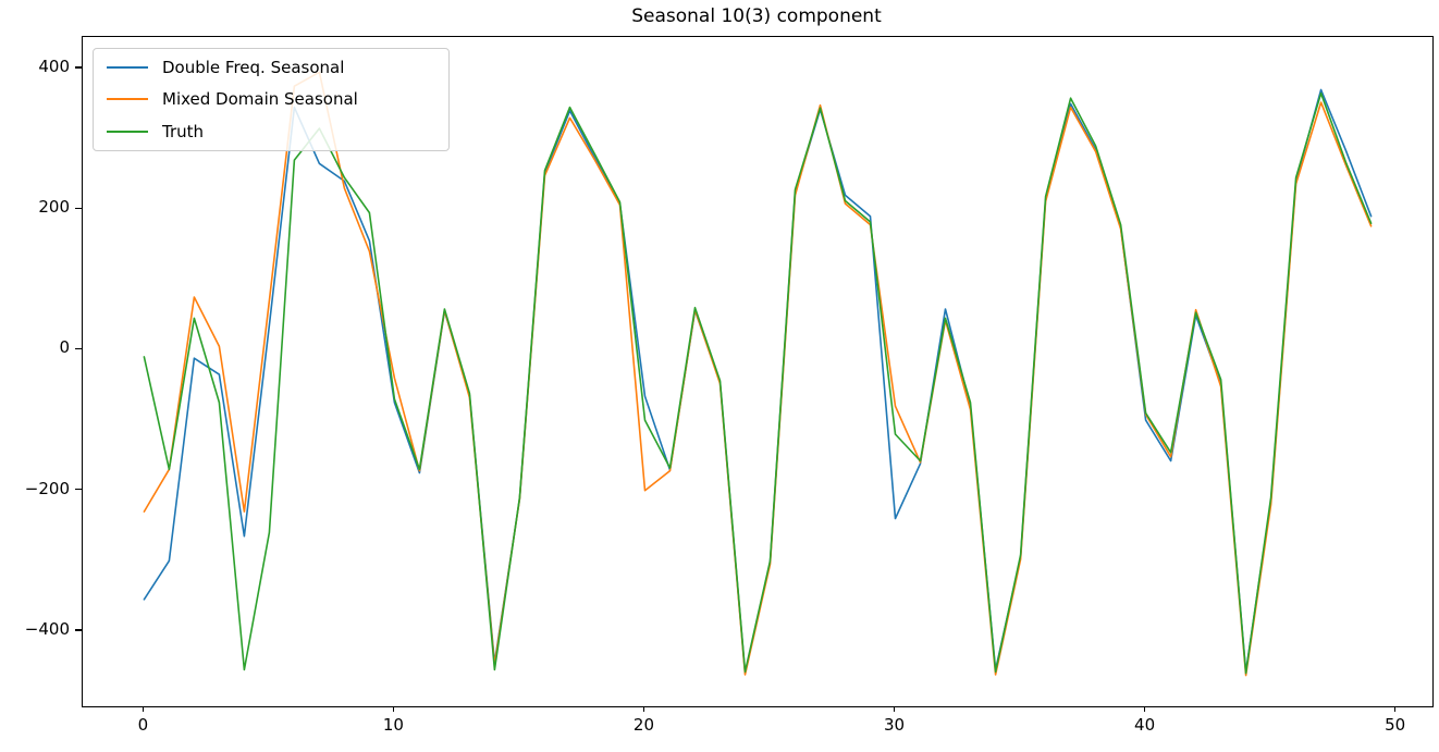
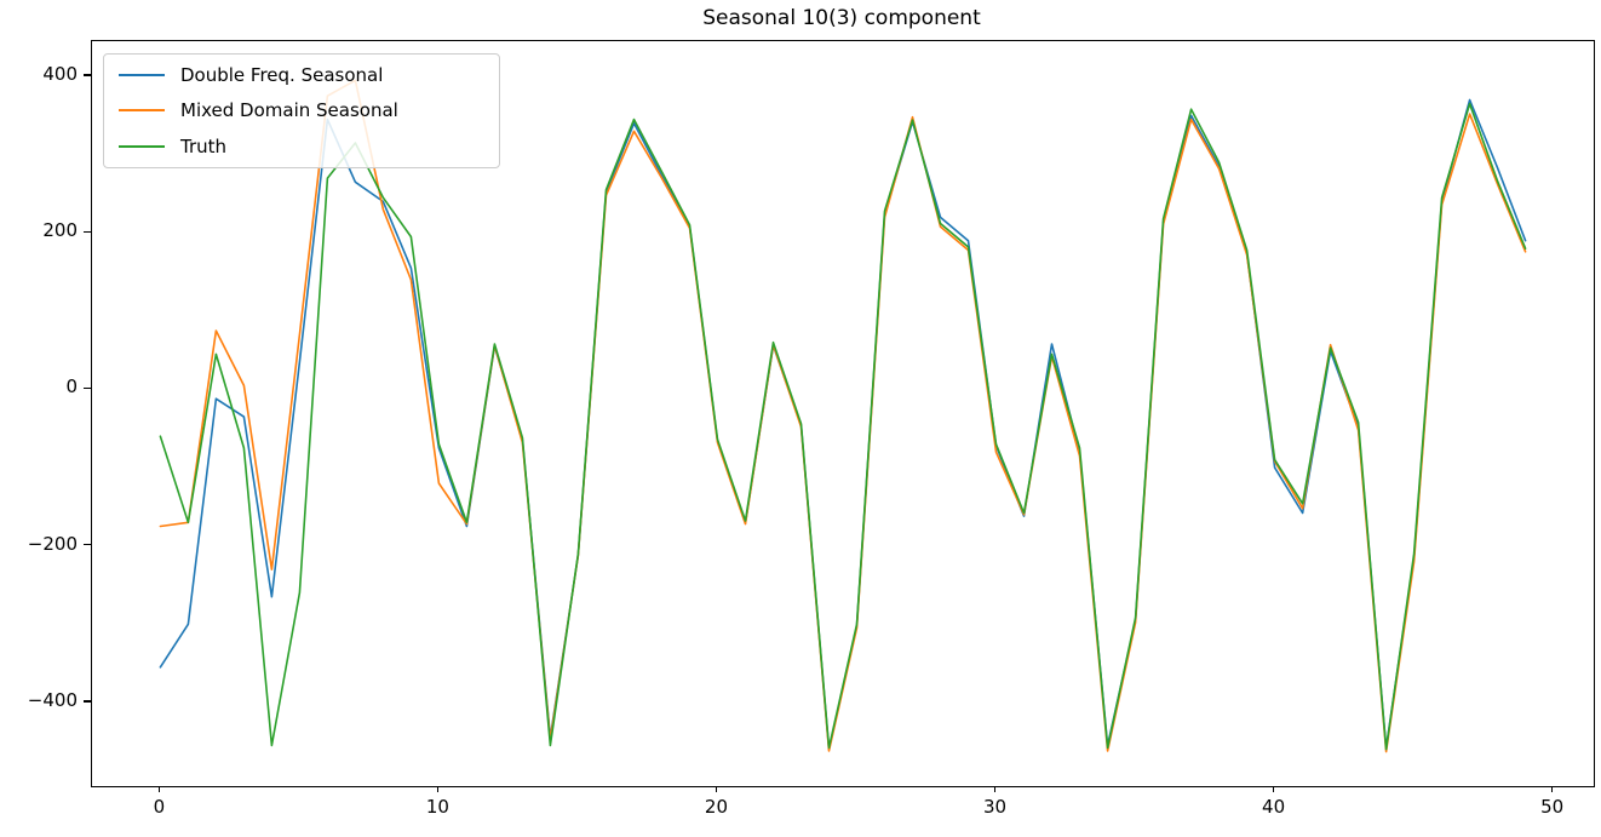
Mixed Domain Seasonal/0: -230 -> -180
Truth/0: -10 -> -60
Mixed Domain Seasonal/10: -40 -> -120
Mixed Domain Seasonal/20: -200 -> -70
Truth/20: -100 -> -60
Double Freq. Seasonal/30: -240 -> -70
Truth/30: -120 -> -70
